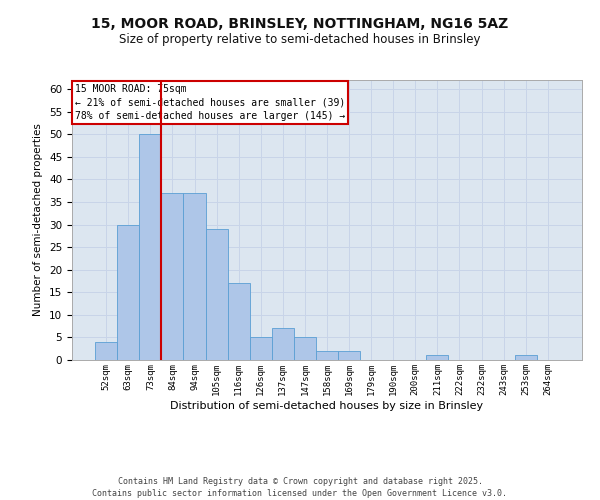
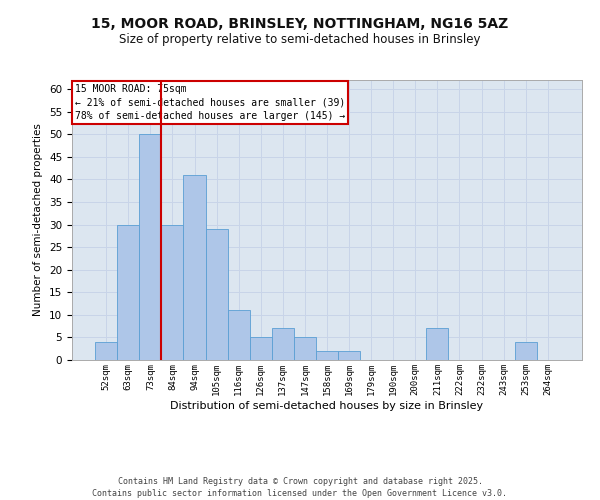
84sqm: 37 -> 30
94sqm: 37 -> 41
116sqm: 17 -> 11
211sqm: 1 -> 7
253sqm: 1 -> 4
